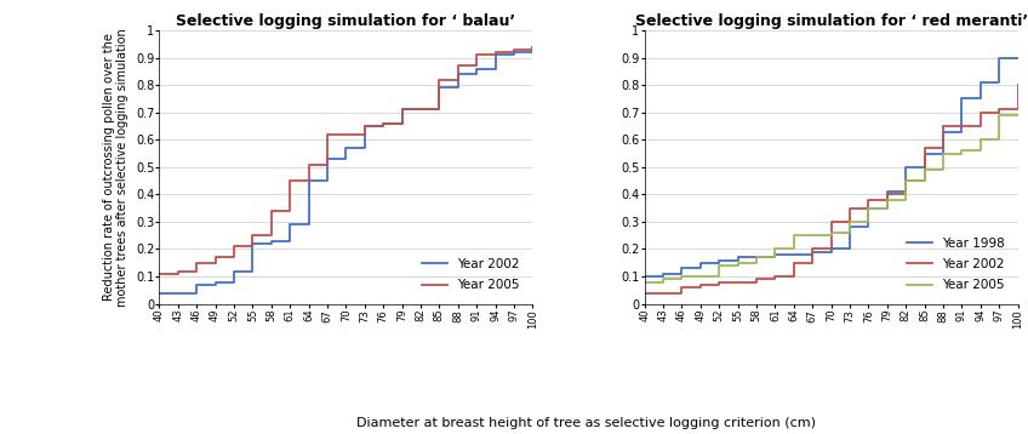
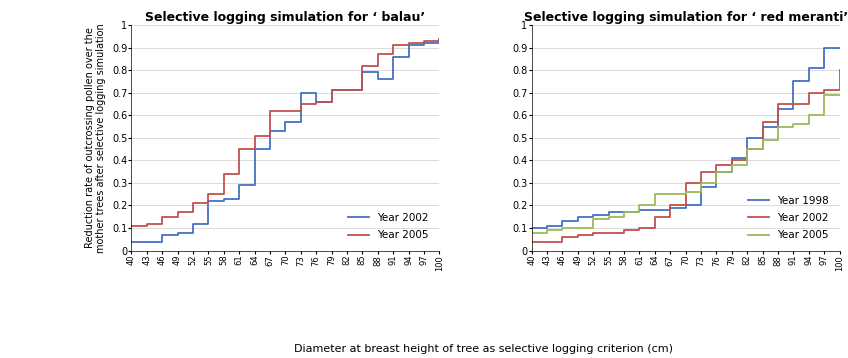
Selective logging simulation for ‘ balau’/Year 2002/73: 0.65 -> 0.70
Selective logging simulation for ‘ balau’/Year 2002/88: 0.84 -> 0.76
